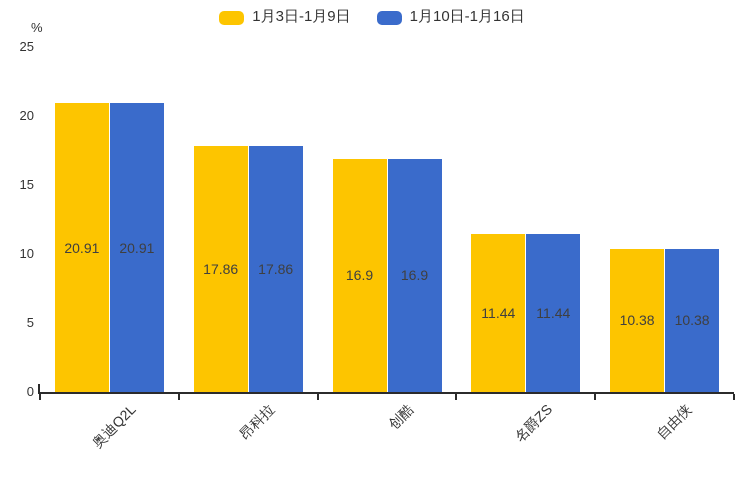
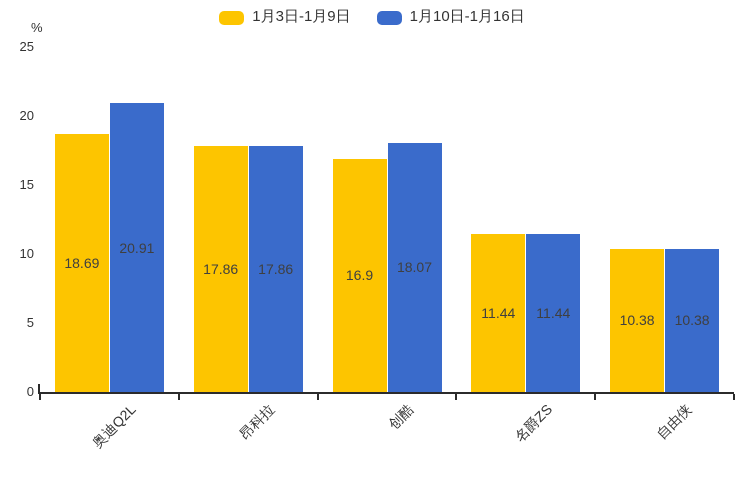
1月3日-1月9日/奥迪Q2L: 20.91 -> 18.69
1月10日-1月16日/创酷: 16.9 -> 18.07
